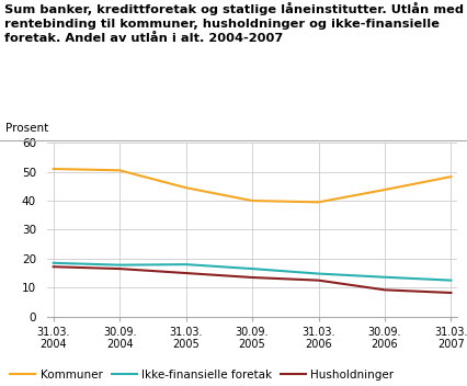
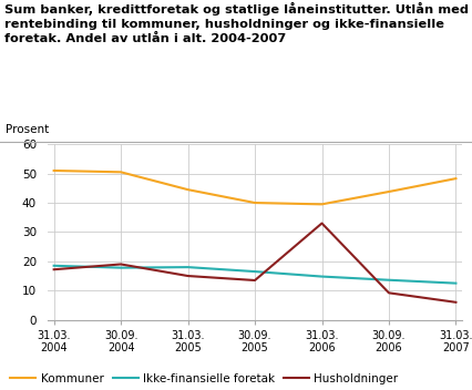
Husholdninger/30.09. 2004: 16.5 -> 19.0
Husholdninger/31.03. 2006: 12.5 -> 33.0
Husholdninger/31.03. 2007: 8.2 -> 6.0
